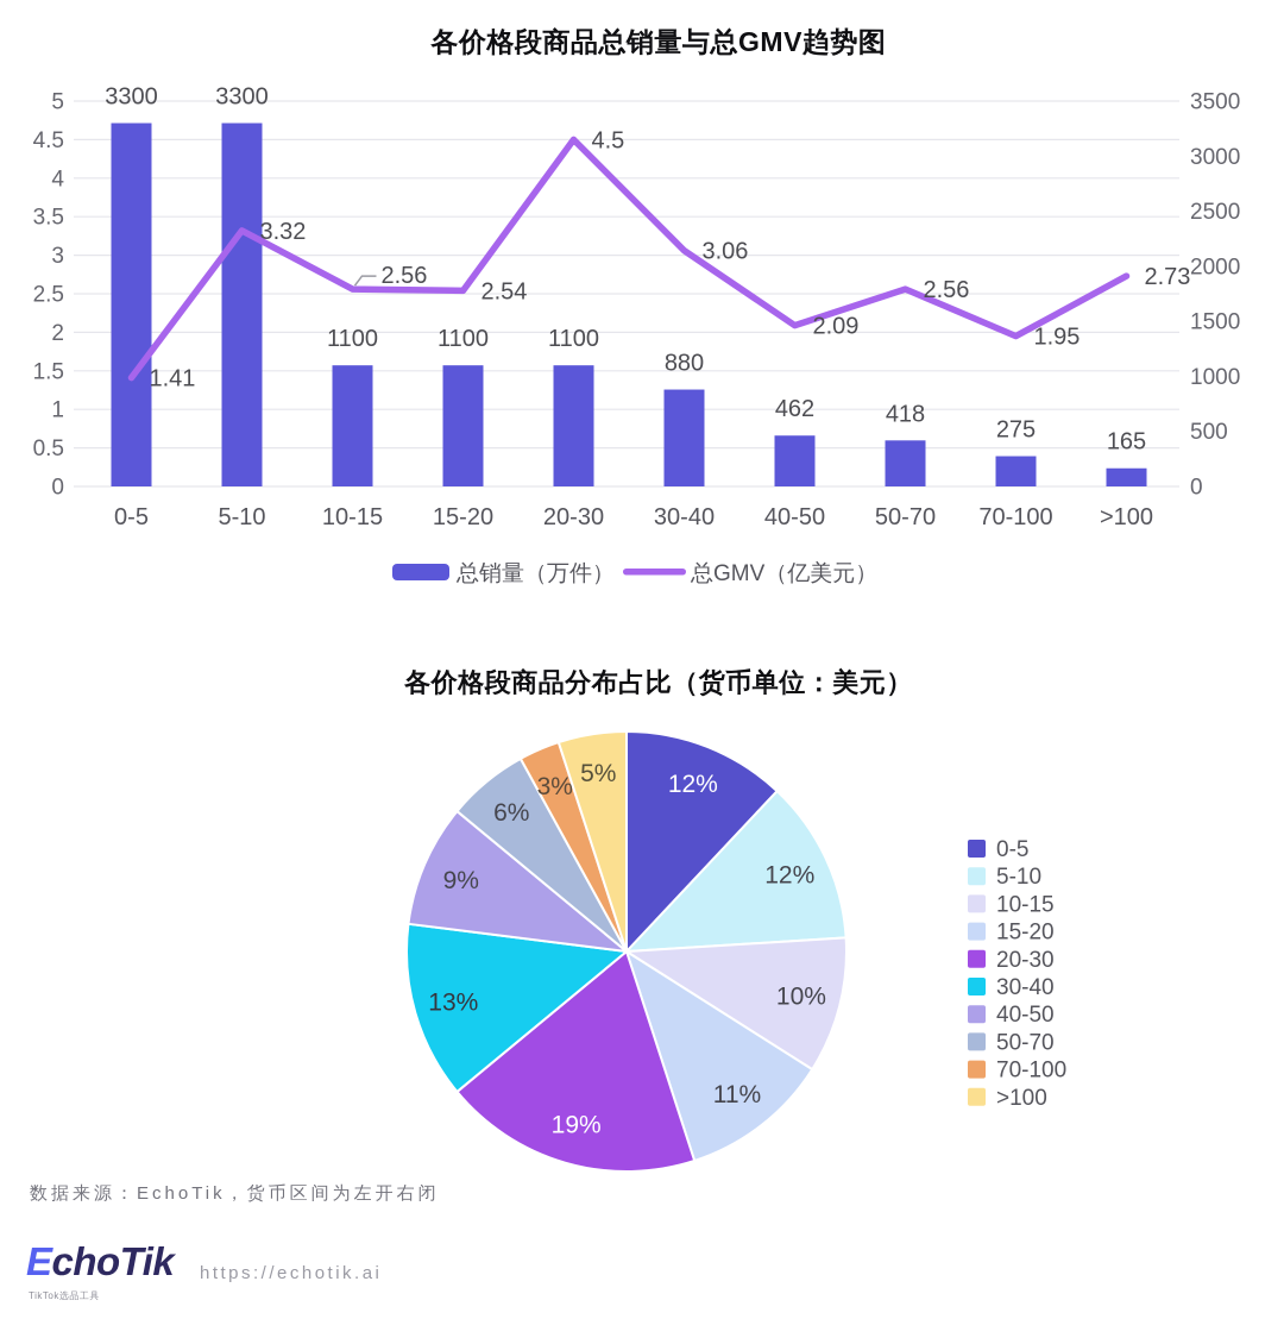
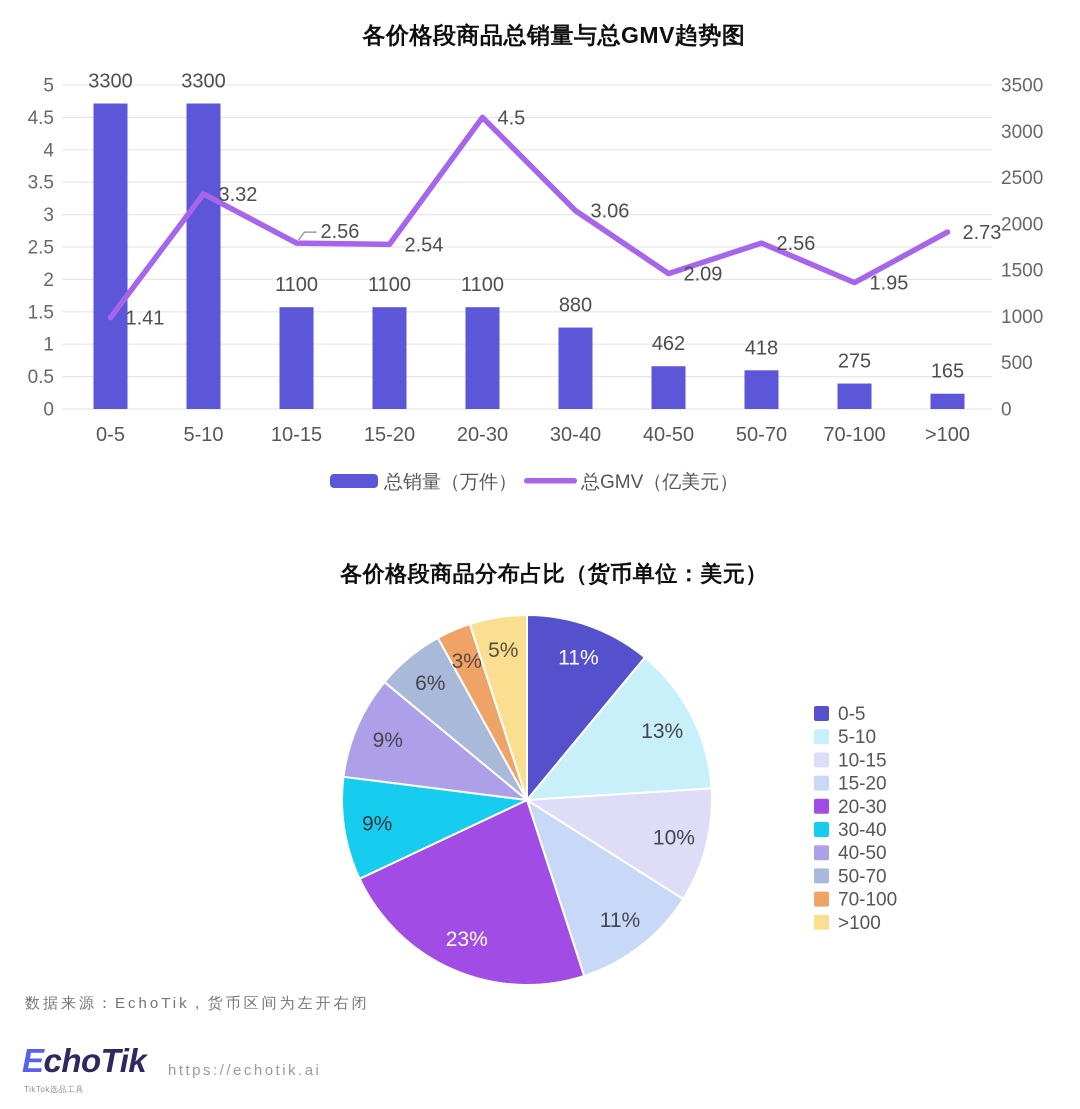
各价格段商品分布占比（货币单位：美元）/0-5: 12% -> 11%
各价格段商品分布占比（货币单位：美元）/5-10: 12% -> 13%
各价格段商品分布占比（货币单位：美元）/20-30: 19% -> 23%
各价格段商品分布占比（货币单位：美元）/30-40: 13% -> 9%
